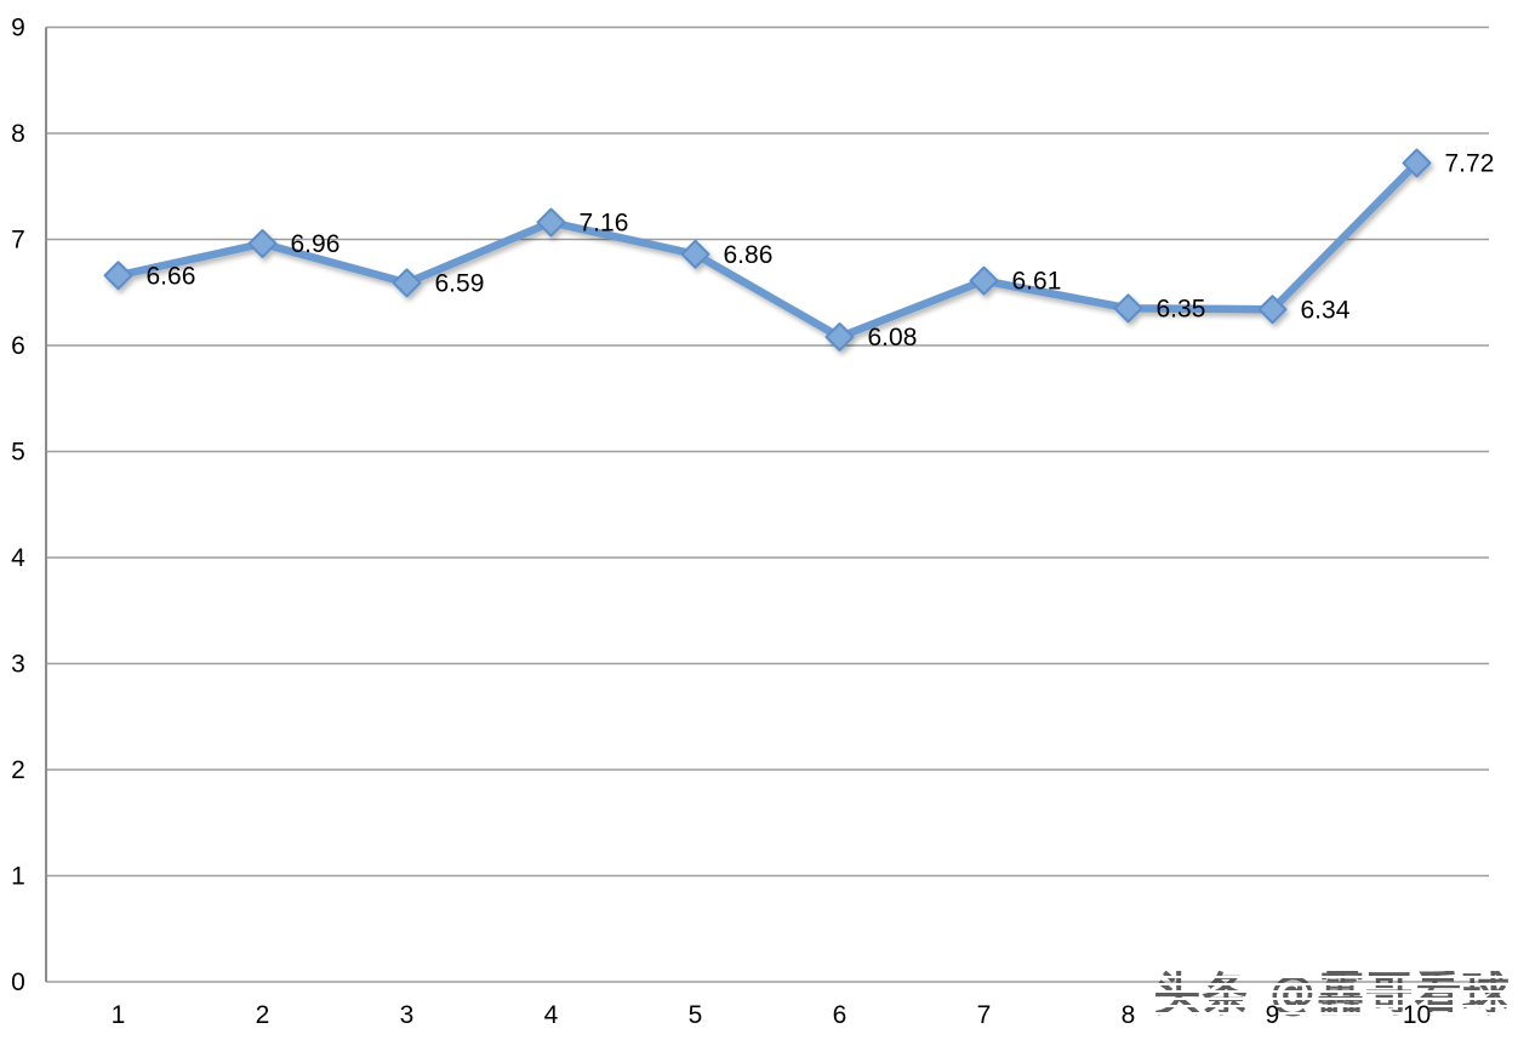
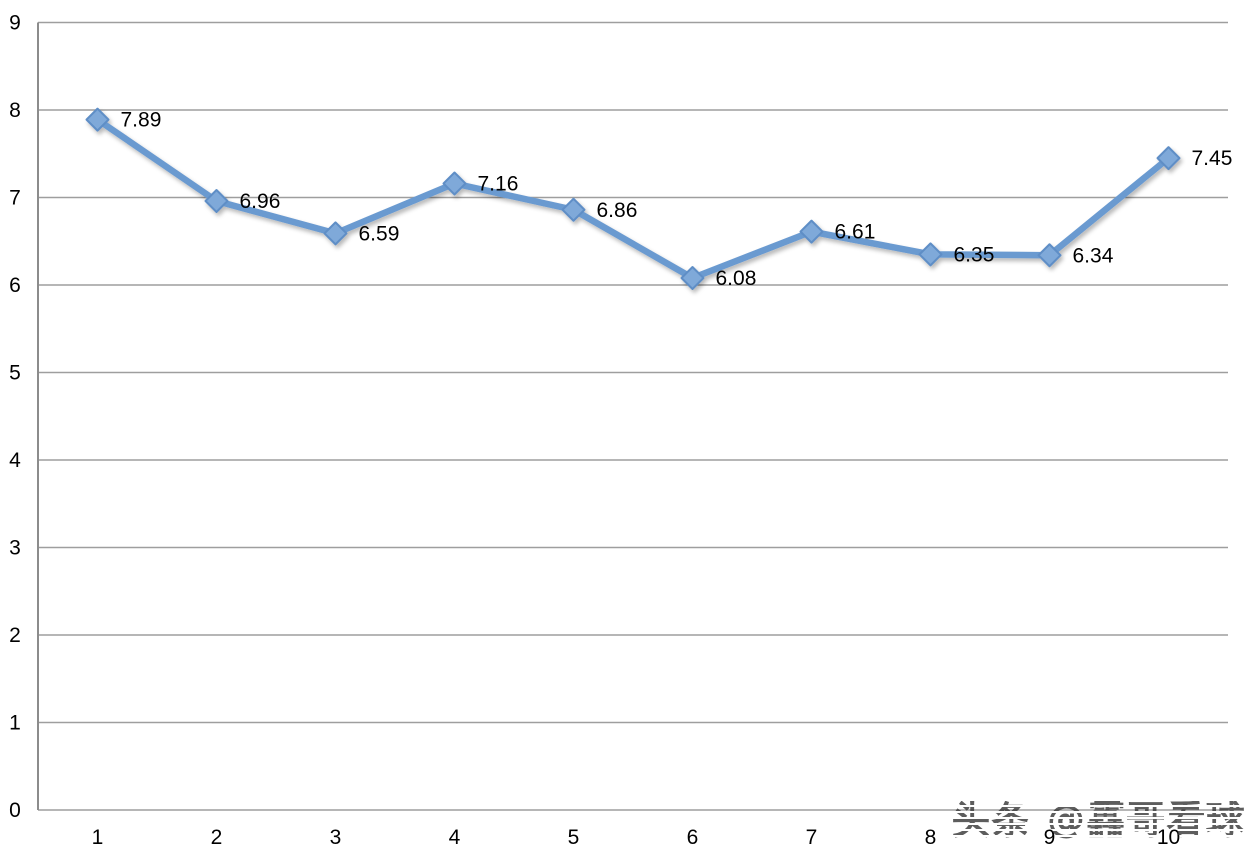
1: 6.66 -> 7.89
10: 7.72 -> 7.45
